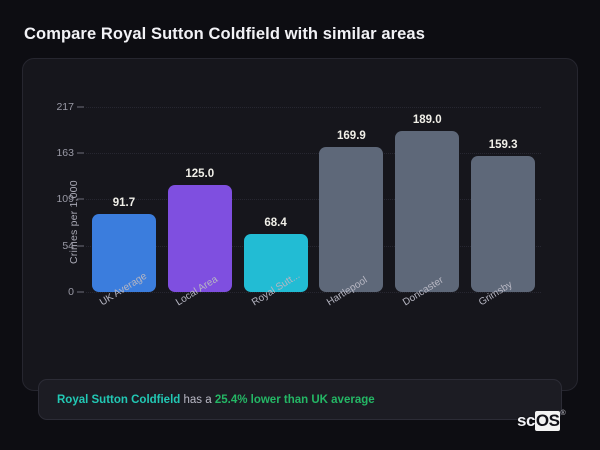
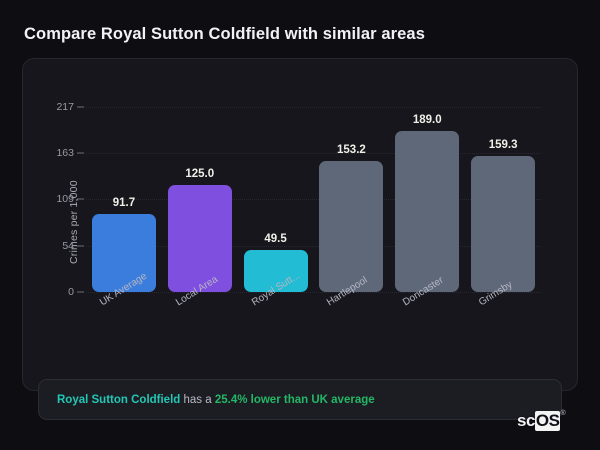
Royal Sutt...: 68.4 -> 49.5
Hartlepool: 169.9 -> 153.2
